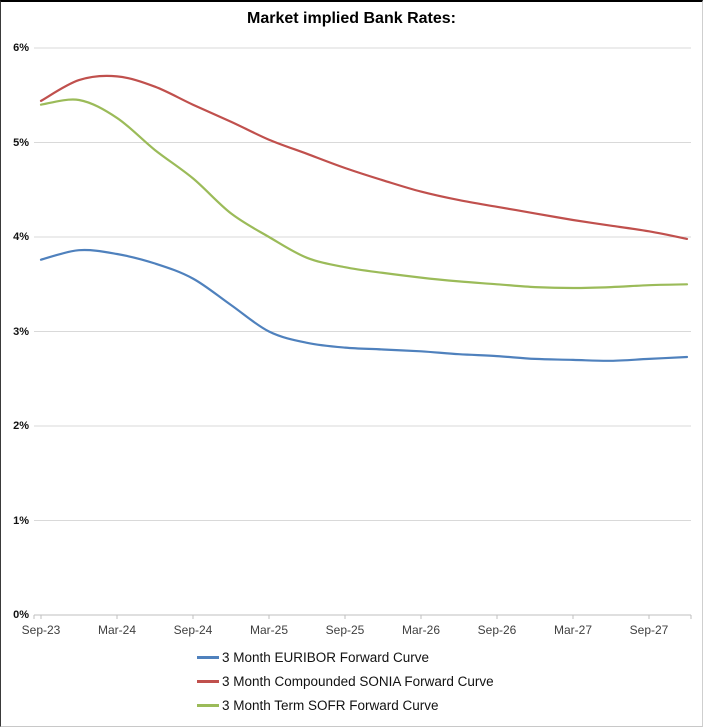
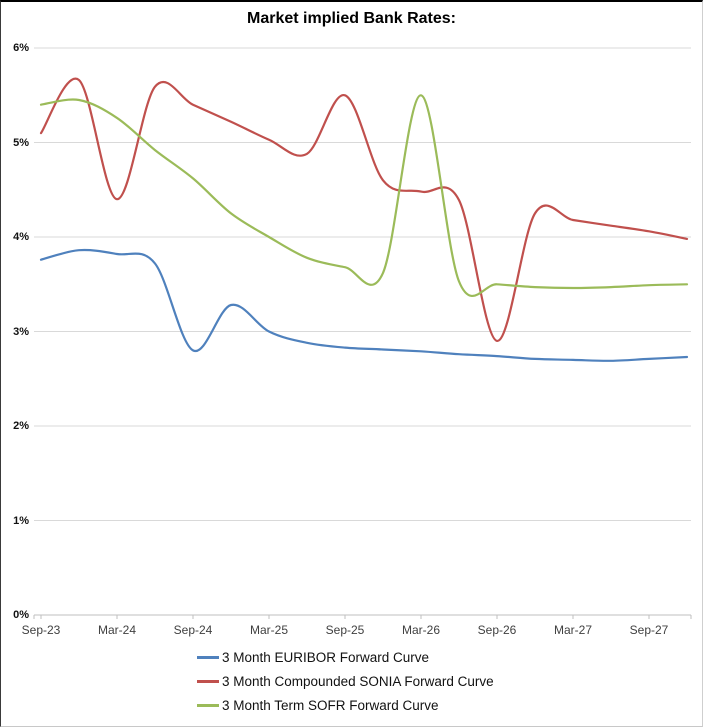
3 Month Compounded SONIA Forward Curve/Sep-23: 5.4% -> 5.1%
3 Month Compounded SONIA Forward Curve/Mar-24: 5.7% -> 4.4%
3 Month EURIBOR Forward Curve/Sep-24: 3.6% -> 2.8%
3 Month Compounded SONIA Forward Curve/Sep-25: 4.7% -> 5.5%
3 Month Term SOFR Forward Curve/Mar-26: 3.6% -> 5.5%
3 Month Compounded SONIA Forward Curve/Sep-26: 4.3% -> 2.9%
